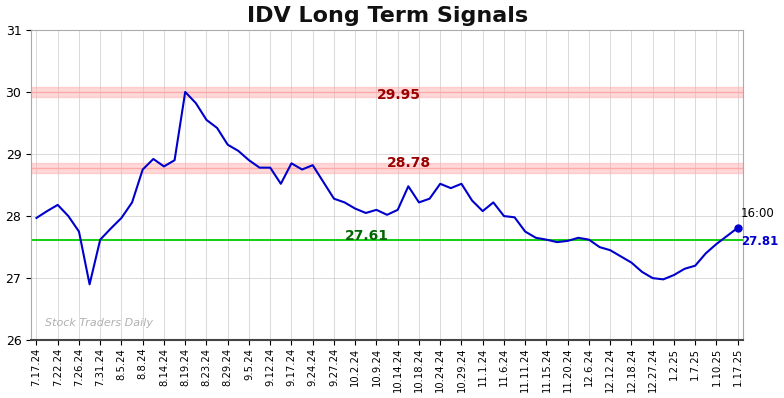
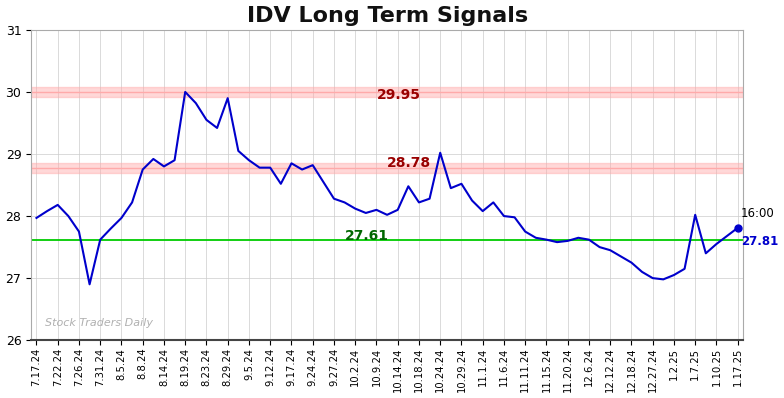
8.29.24: 29.15 -> 29.90
10.24.24: 28.52 -> 29.02
1.7.25: 27.20 -> 28.02
